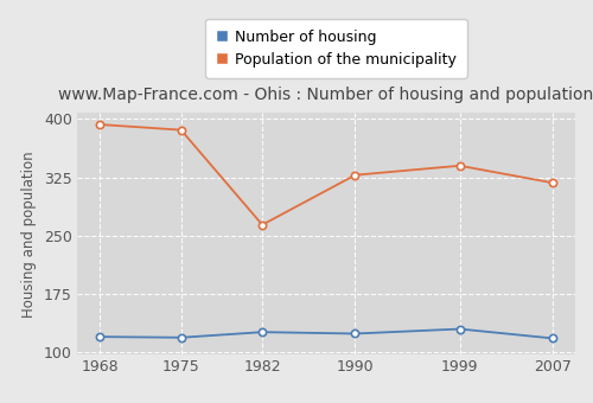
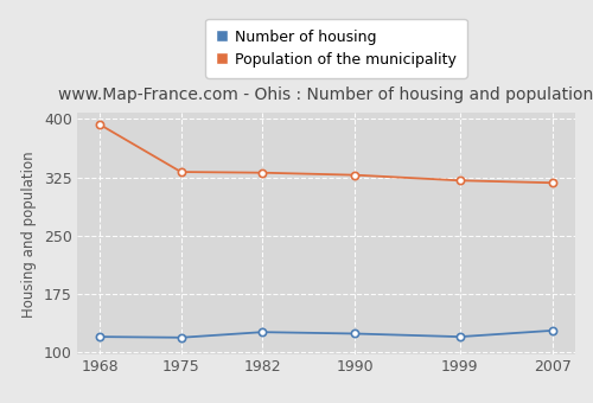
Population of the municipality/1975: 386 -> 332
Population of the municipality/1982: 264 -> 331
Number of housing/1999: 130 -> 120
Population of the municipality/1999: 340 -> 321
Number of housing/2007: 118 -> 128
